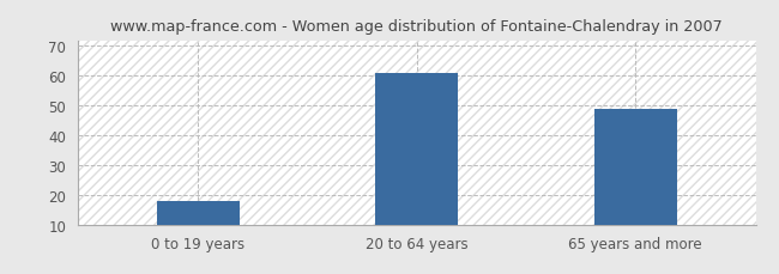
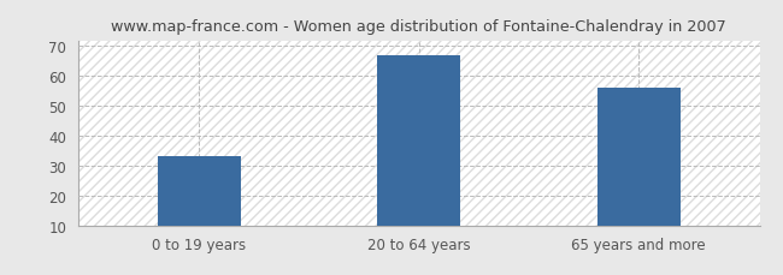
0 to 19 years: 18 -> 33
20 to 64 years: 61 -> 67
65 years and more: 49 -> 56
